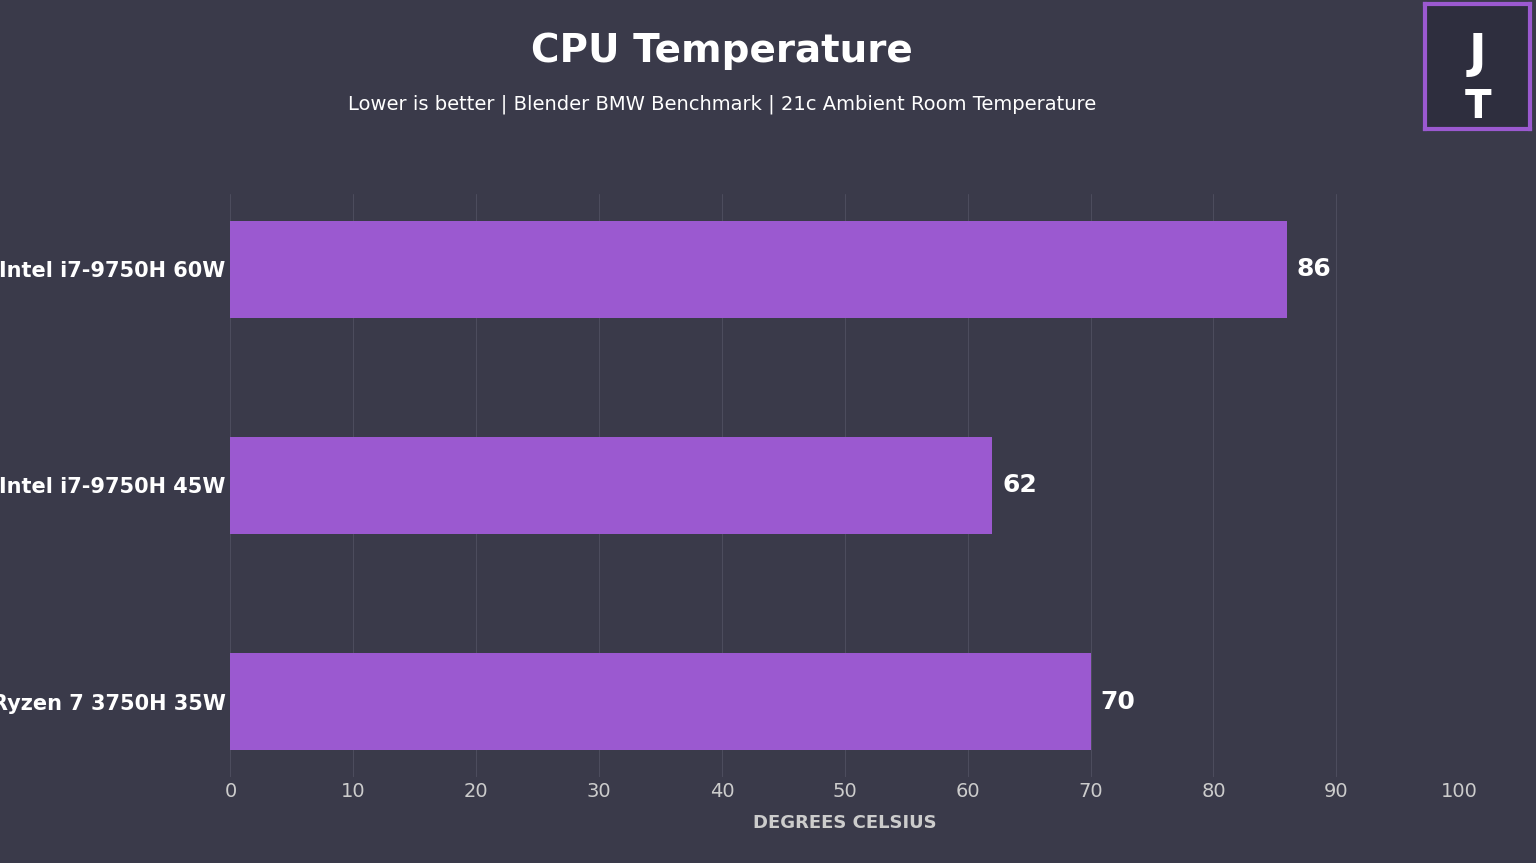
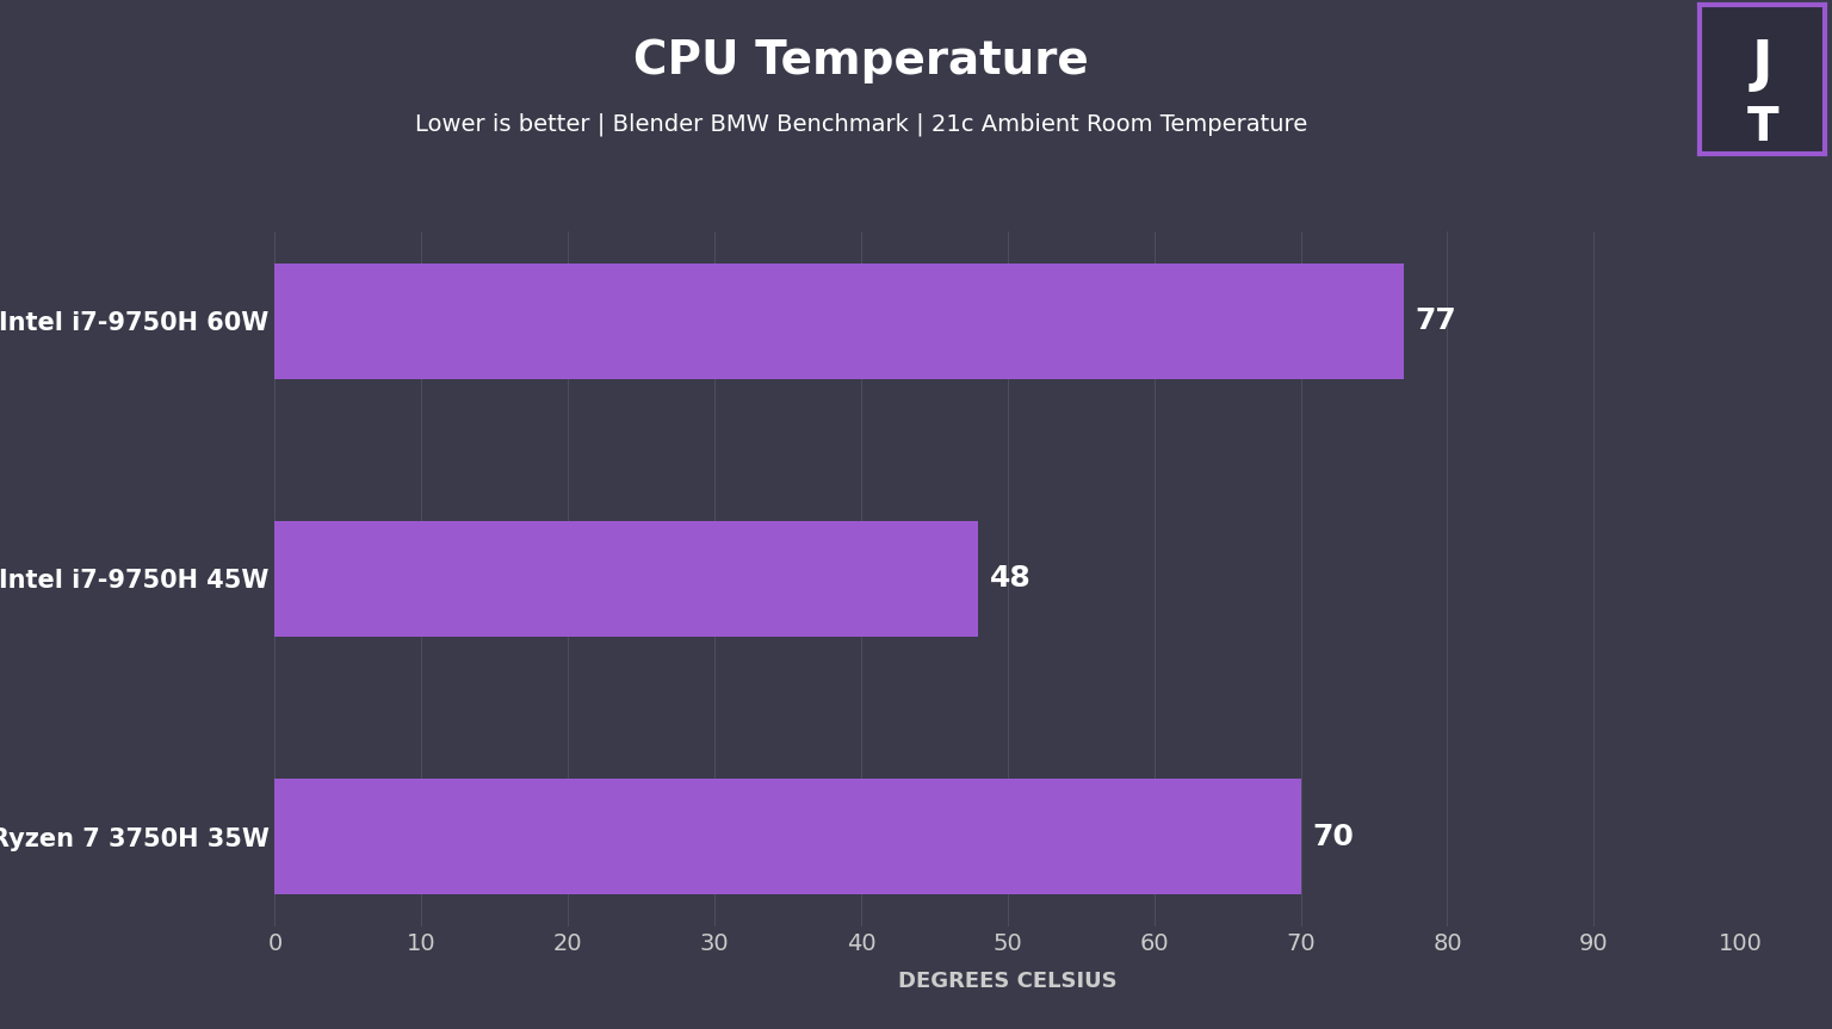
Intel i7-9750H 60W: 86 -> 77
Intel i7-9750H 45W: 62 -> 48
